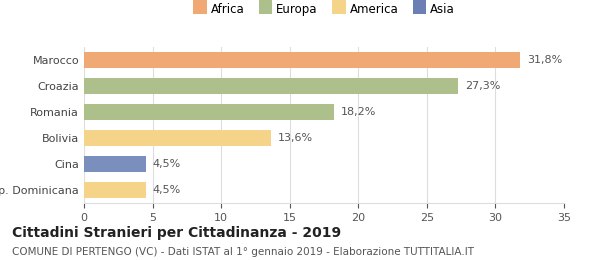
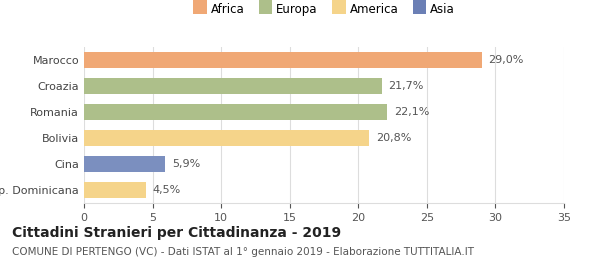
Marocco: 31,8% -> 29,0%
Croazia: 27,3% -> 21,7%
Romania: 18,2% -> 22,1%
Bolivia: 13,6% -> 20,8%
Cina: 4,5% -> 5,9%
